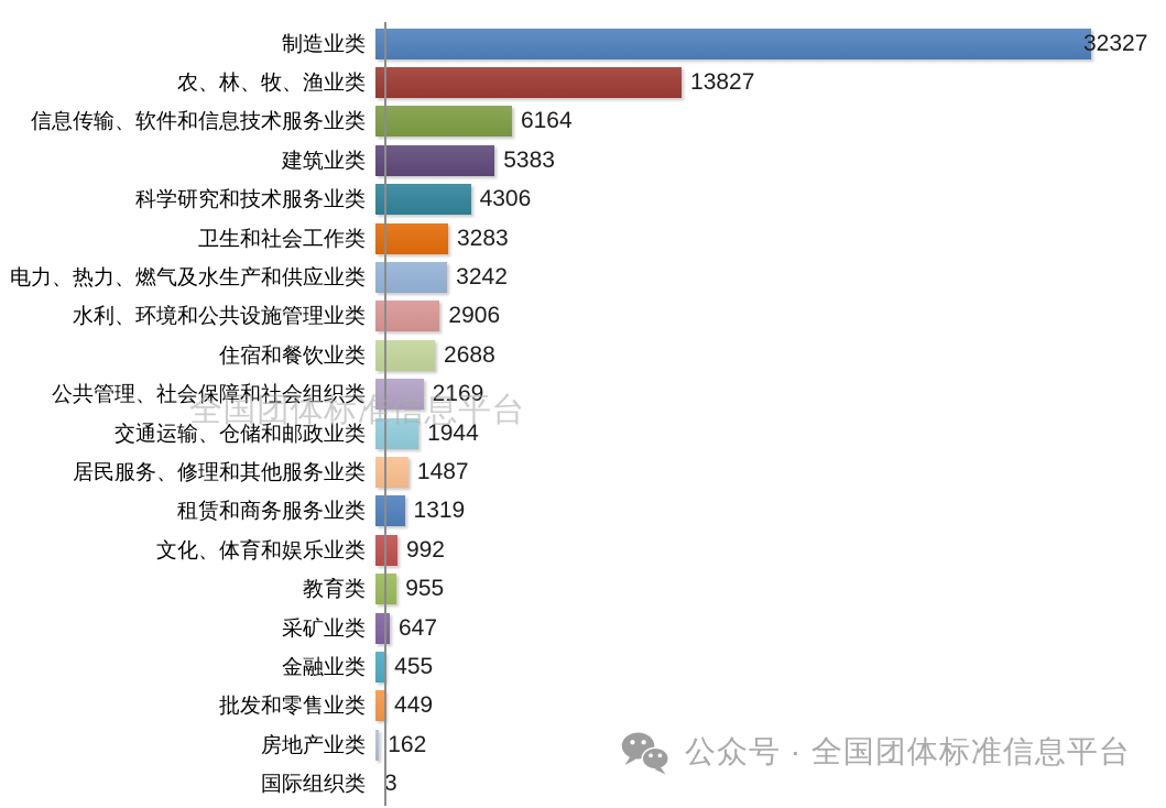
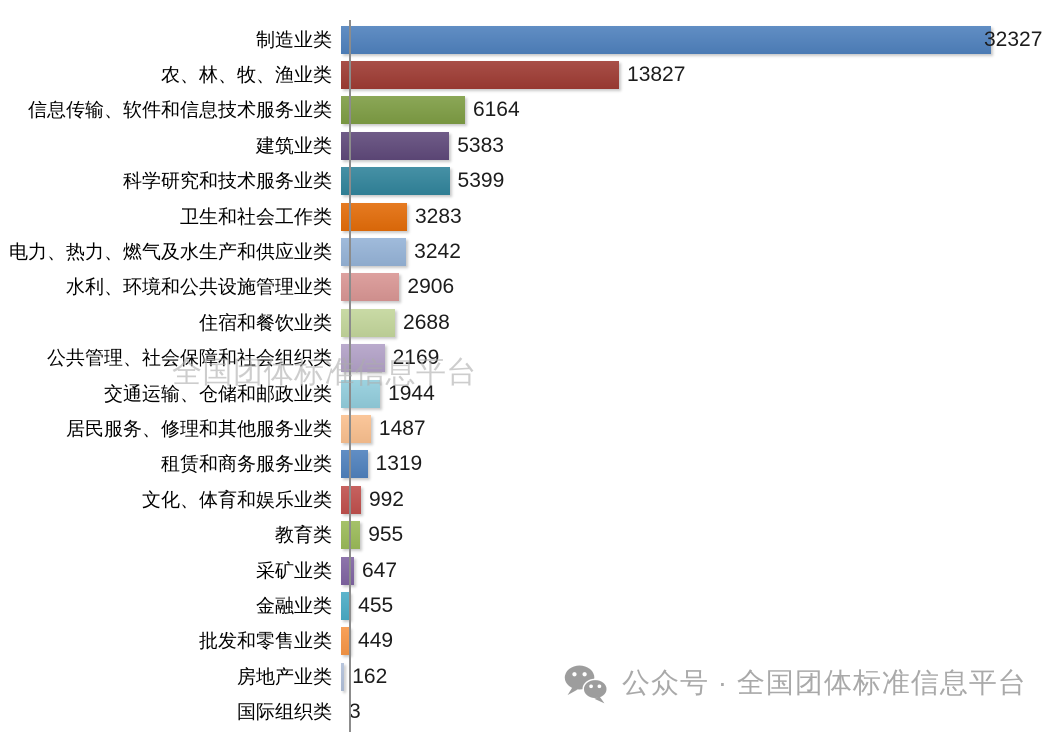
科学研究和技术服务业类: 4306 -> 5399
